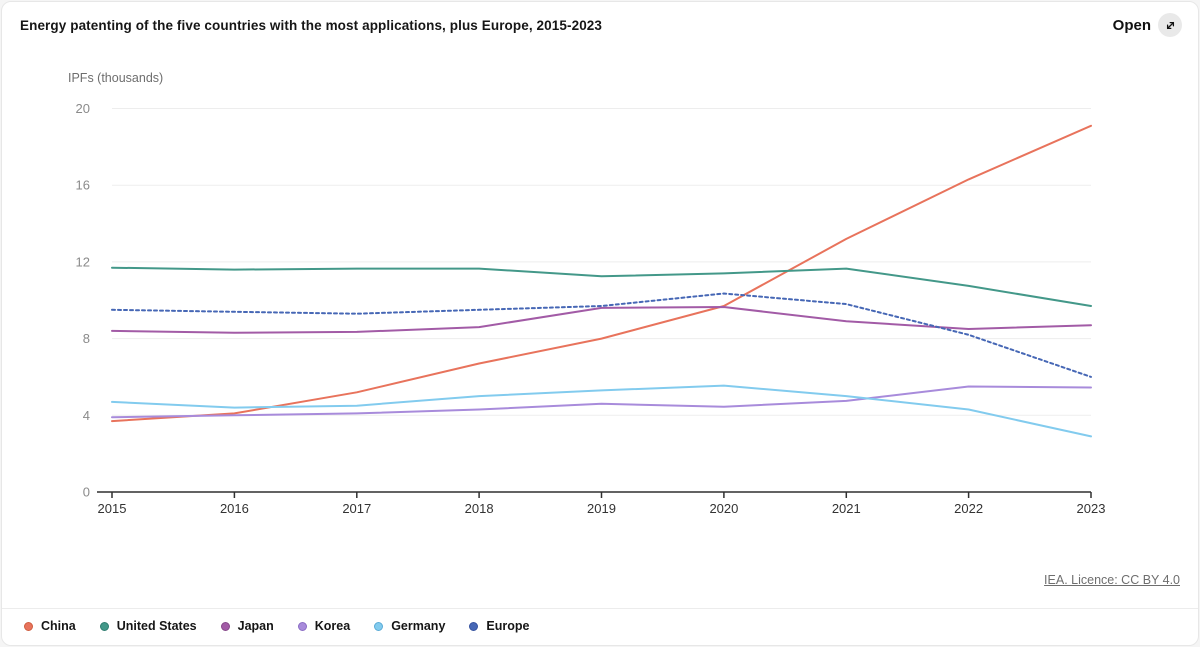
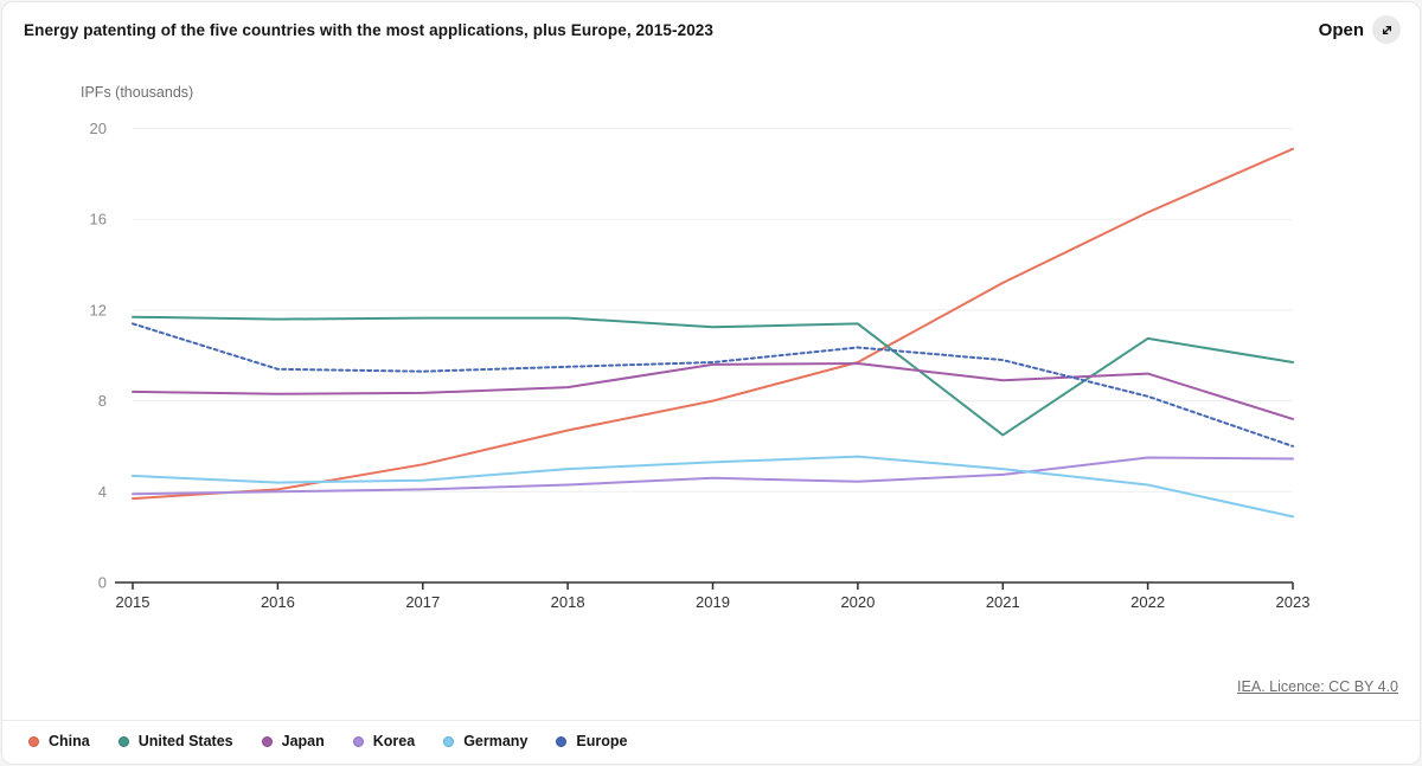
Europe/2015: 9.5 -> 11.4
United States/2021: 11.7 -> 6.5
Japan/2022: 8.5 -> 9.2
Japan/2023: 8.7 -> 7.2
